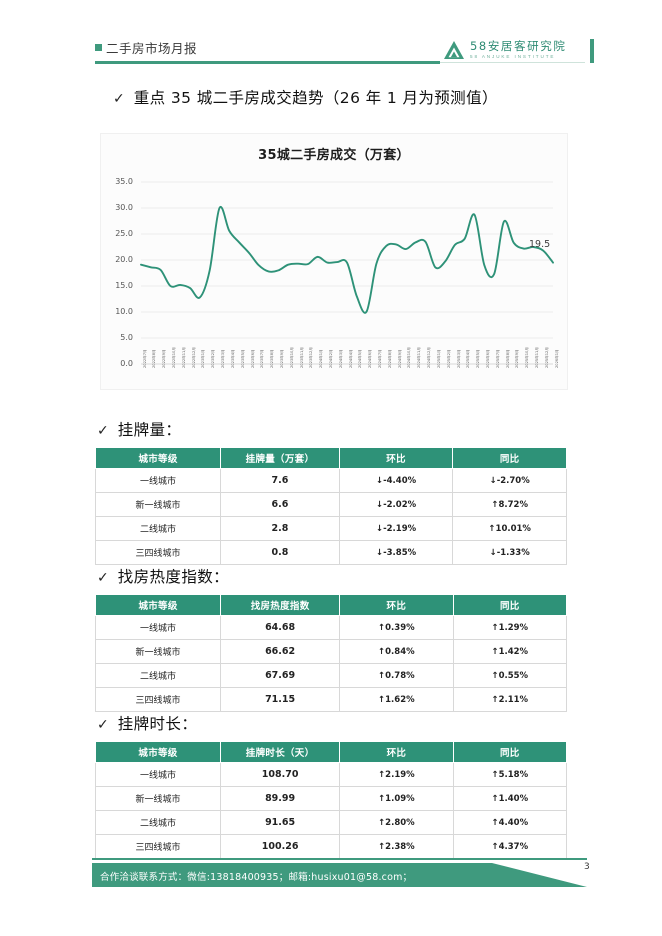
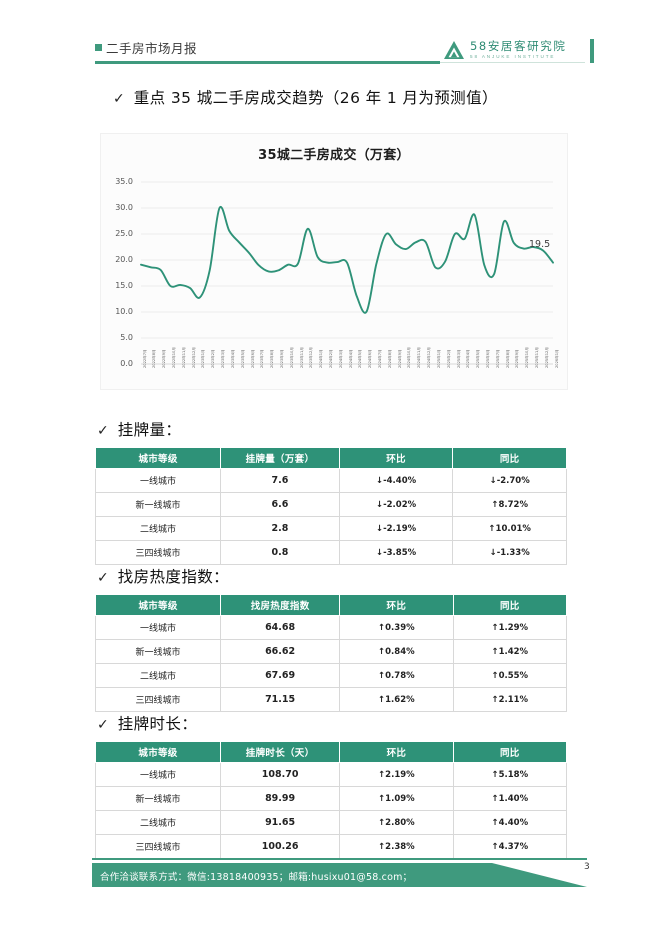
2023年12月: 19 -> 26
2024年8月: 23 -> 25
2025年3月: 23 -> 25
